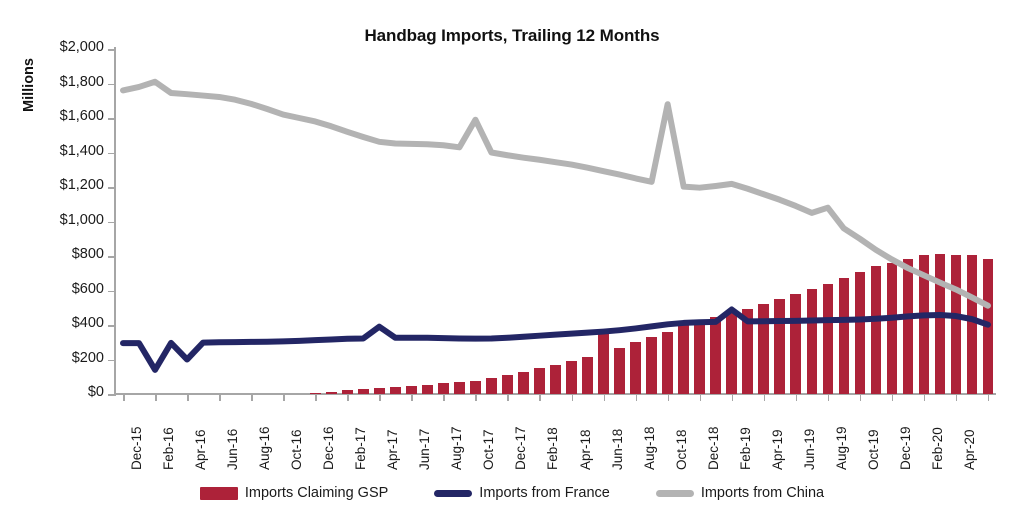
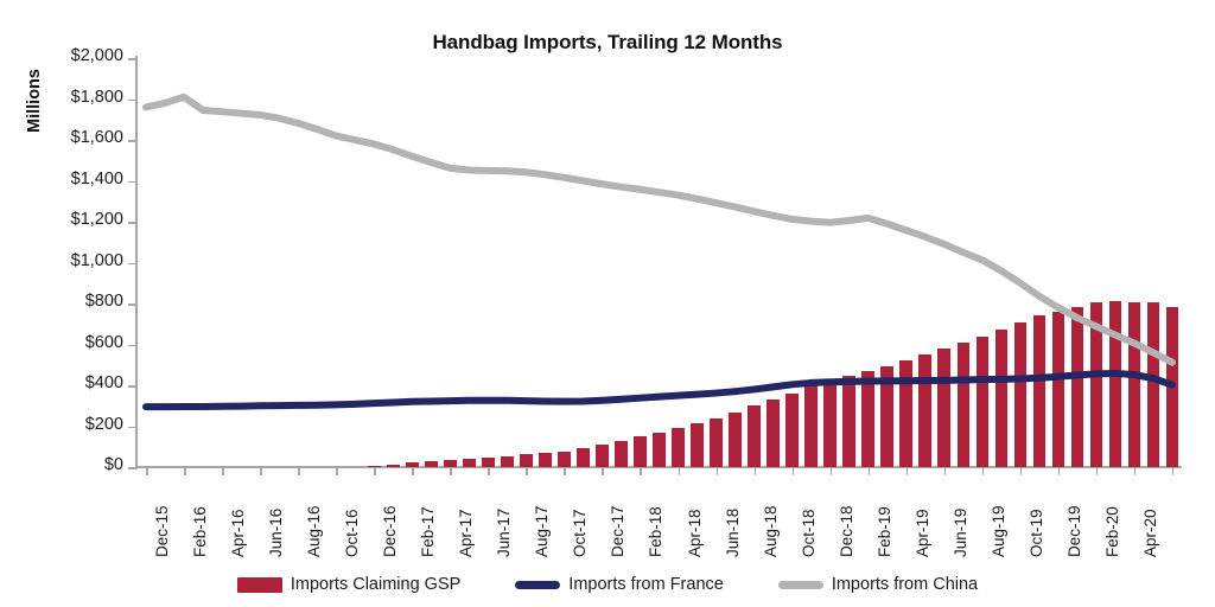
Imports from France/Feb-16: $140 -> $300
Imports from France/Apr-16: $200 -> $300
Imports from France/Apr-17: $390 -> $320
Imports from China/Oct-17: $1590 -> $1420
Imports Claiming GSP/Jun-18: $350 -> $240
Imports from China/Oct-18: $1680 -> $1210
Imports from France/Feb-19: $490 -> $420
Imports from China/Aug-19: $1080 -> $1010
